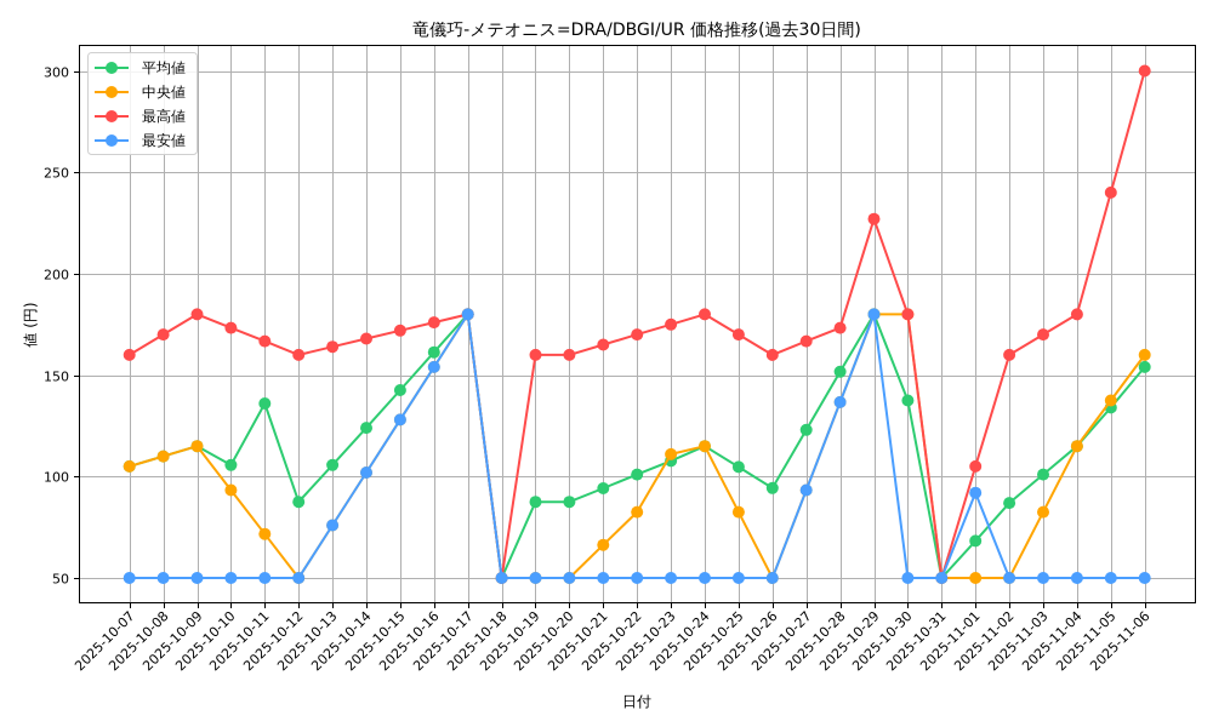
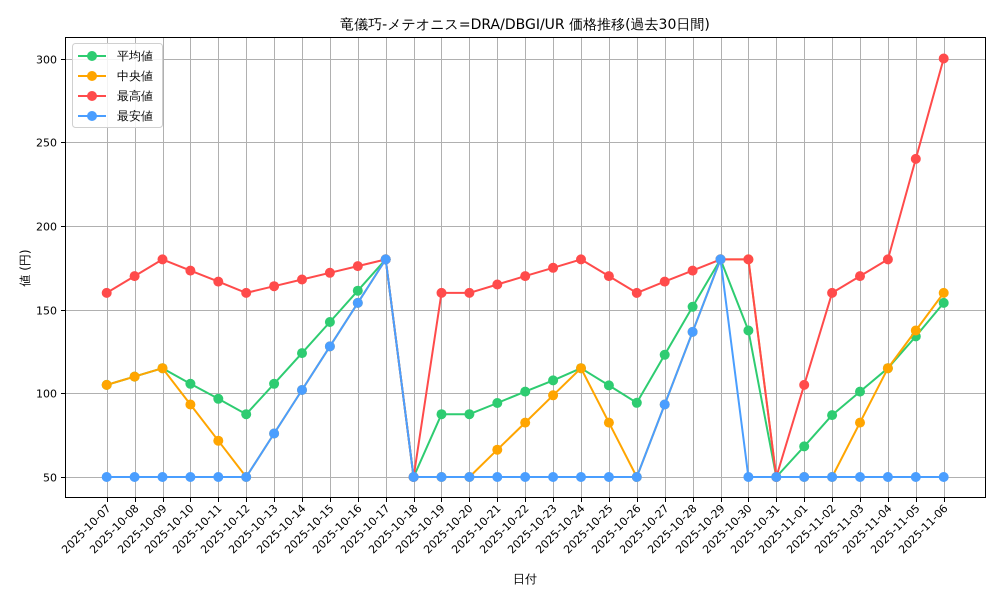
平均値/2025-10-11: 136 -> 97
中央値/2025-10-23: 111 -> 99
最高値/2025-10-29: 227 -> 180
最安値/2025-11-01: 92 -> 50
